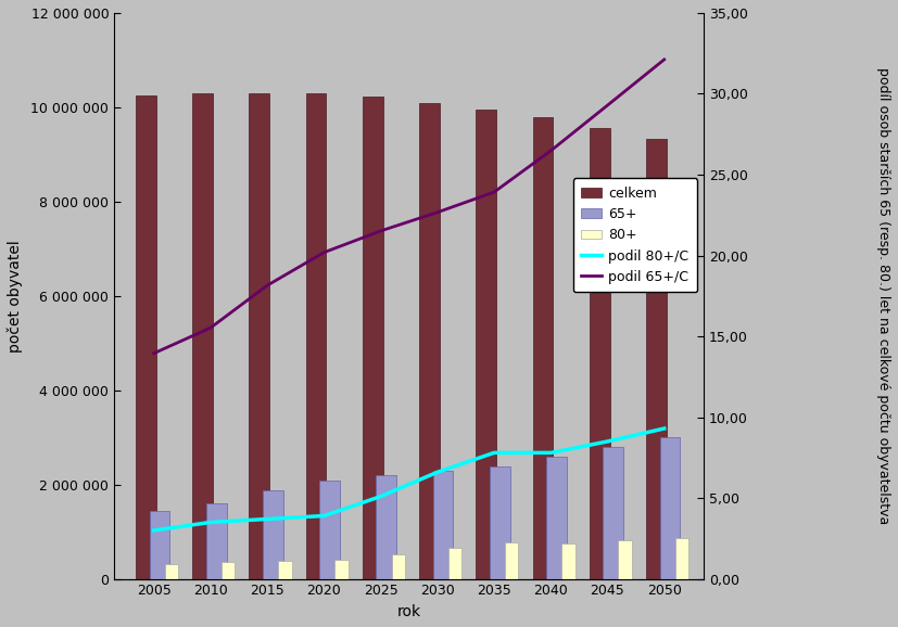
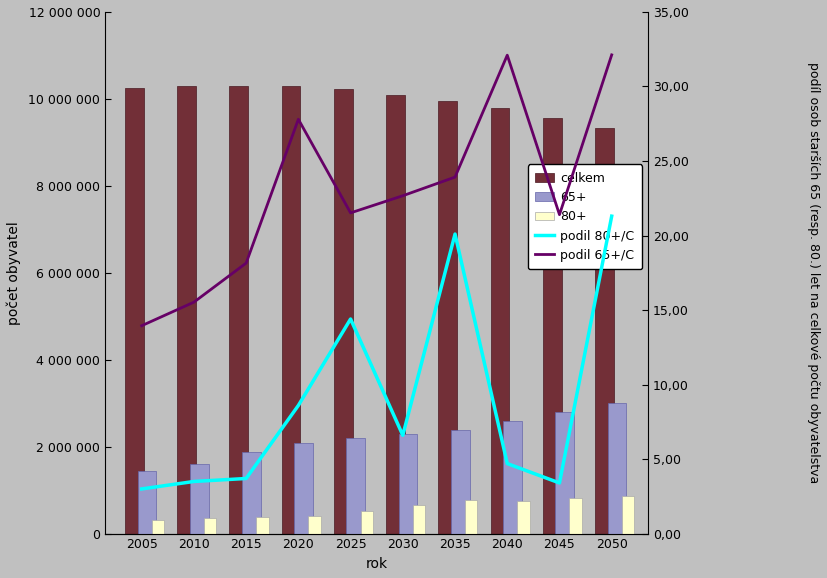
podil 80+/C/2020: 3,9 -> 8,6
podil 65+/C/2020: 20,2 -> 27,8
podil 80+/C/2025: 5,1 -> 14,4
podil 80+/C/2035: 7,8 -> 20,1
podil 80+/C/2040: 7,8 -> 4,7
podil 65+/C/2040: 26,5 -> 32,1
podil 80+/C/2045: 8,5 -> 3,4
podil 65+/C/2045: 29,3 -> 21,4
podil 80+/C/2050: 9,3 -> 21,3
